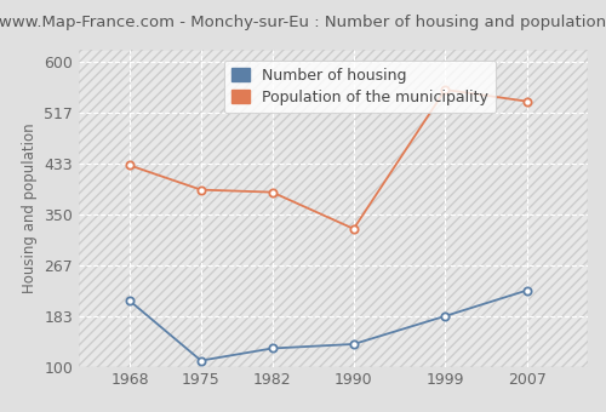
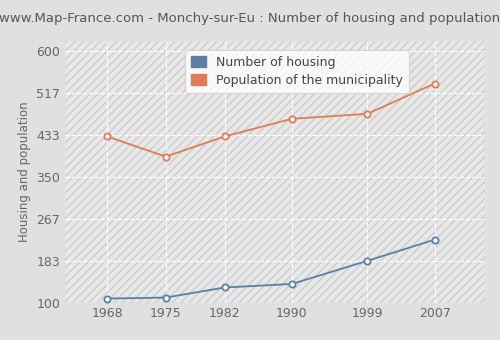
Number of housing/1968: 208 -> 108
Population of the municipality/1982: 386 -> 430
Population of the municipality/1990: 326 -> 465
Population of the municipality/1999: 554 -> 475
